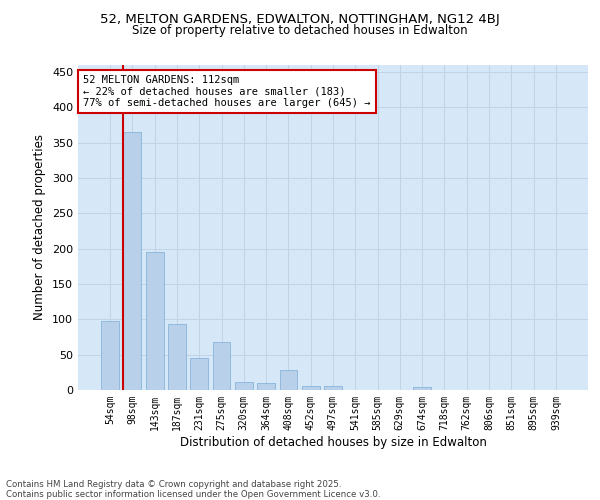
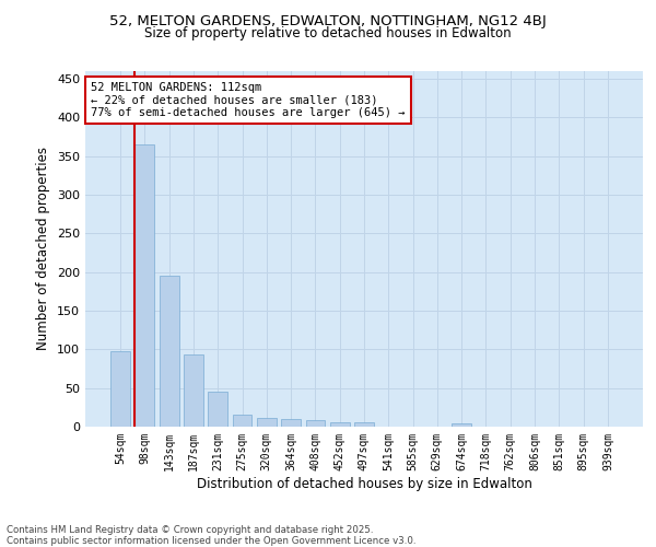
275sqm: 68 -> 15
408sqm: 28 -> 8
